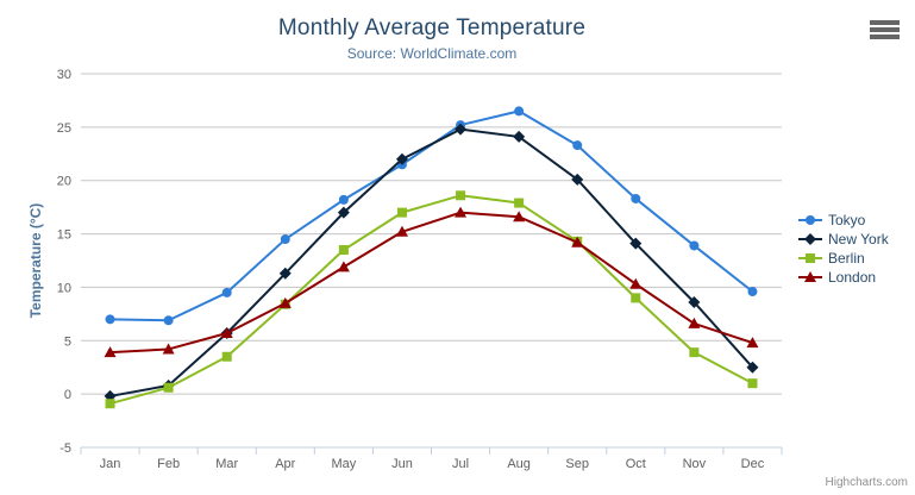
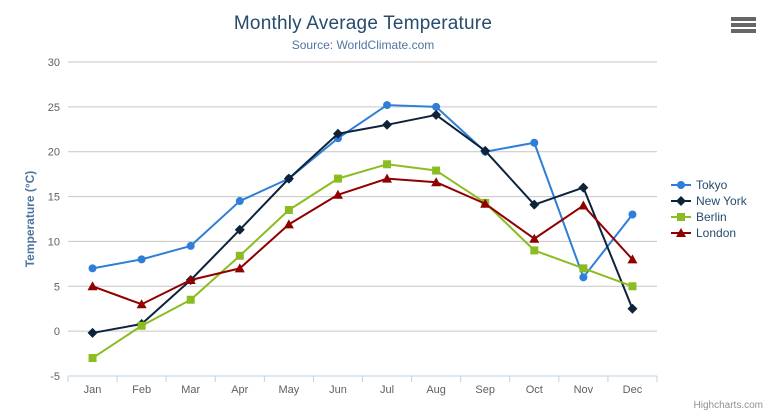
Berlin/Jan: -1 -> -3
London/Jan: 4 -> 5
Tokyo/Feb: 7 -> 8
London/Feb: 4 -> 3
London/Apr: 8 -> 7
Tokyo/May: 18 -> 17
New York/Jul: 25 -> 23
Tokyo/Aug: 26 -> 25
Tokyo/Sep: 23 -> 20
Tokyo/Oct: 18 -> 21
Tokyo/Nov: 14 -> 6
New York/Nov: 9 -> 16
Berlin/Nov: 4 -> 7
London/Nov: 7 -> 14
Tokyo/Dec: 10 -> 13
Berlin/Dec: 1 -> 5
London/Dec: 5 -> 8
